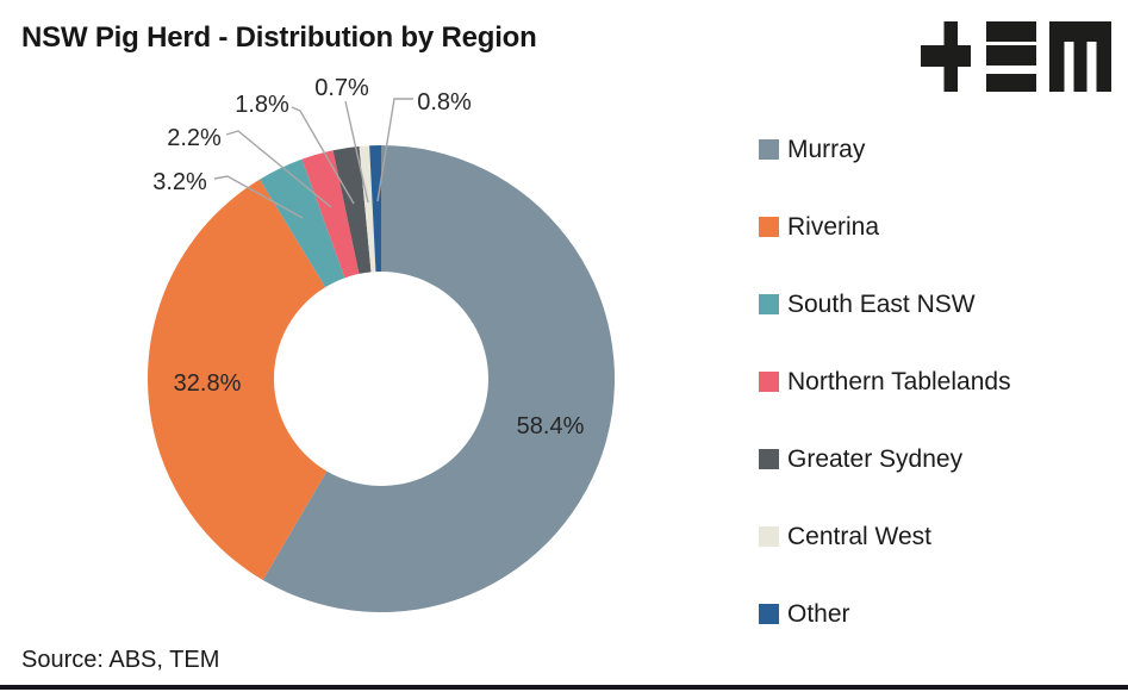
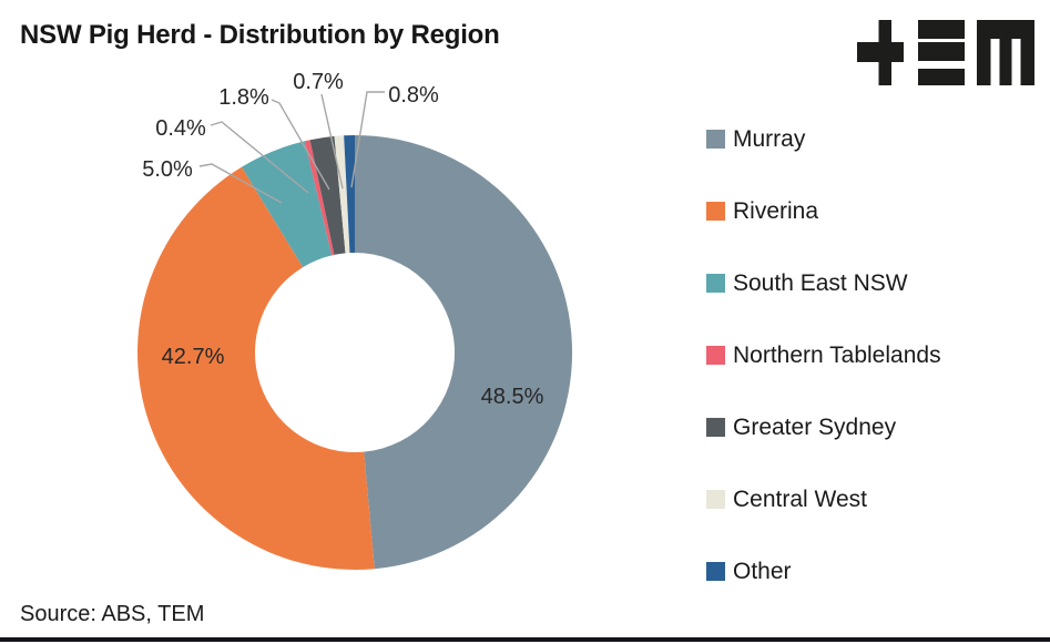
Murray: 58.4% -> 48.5%
Riverina: 32.8% -> 42.7%
South East NSW: 3.2% -> 5.0%
Northern Tablelands: 2.2% -> 0.4%
